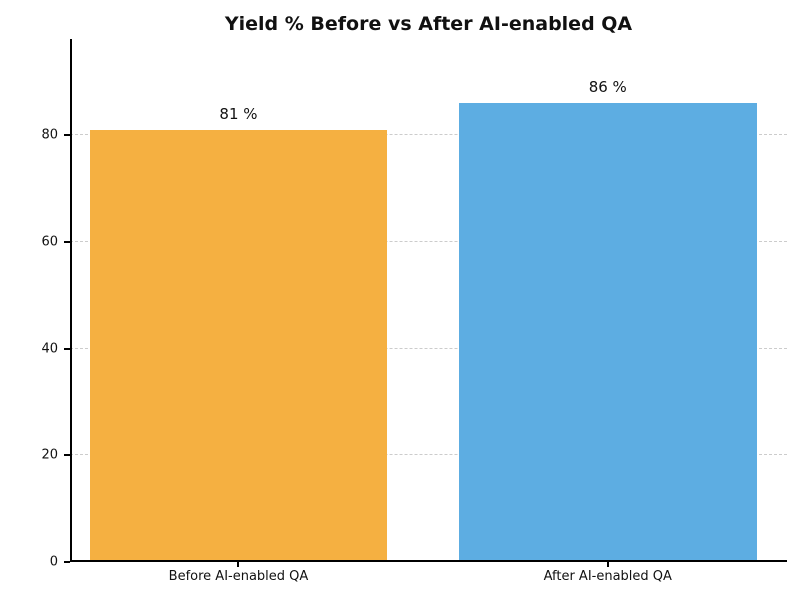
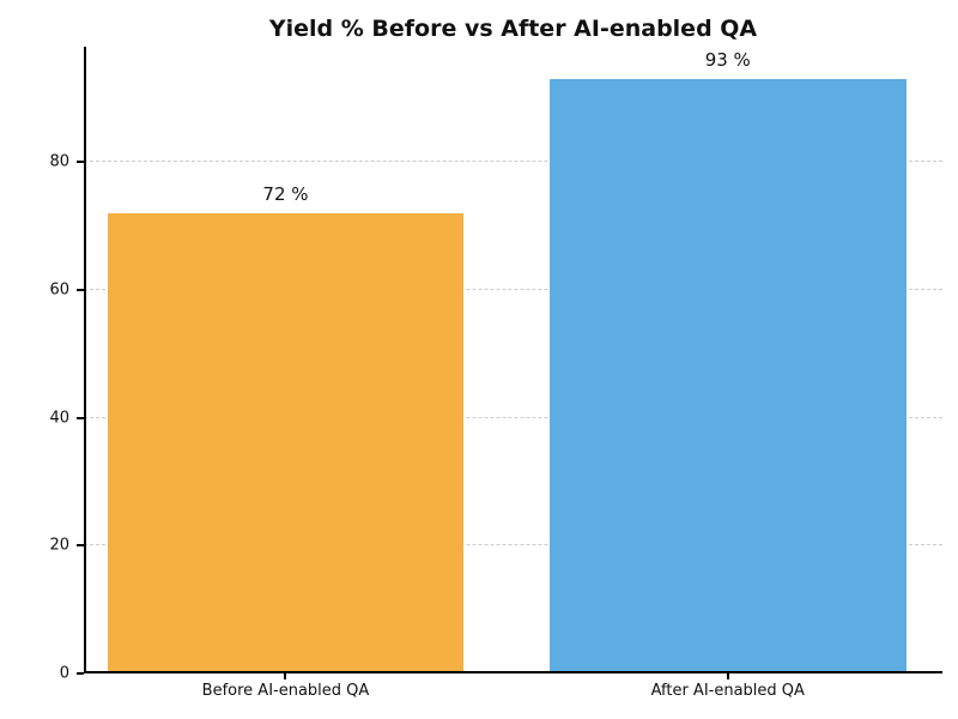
Before AI-enabled QA: 81 -> 72
After AI-enabled QA: 86 -> 93
